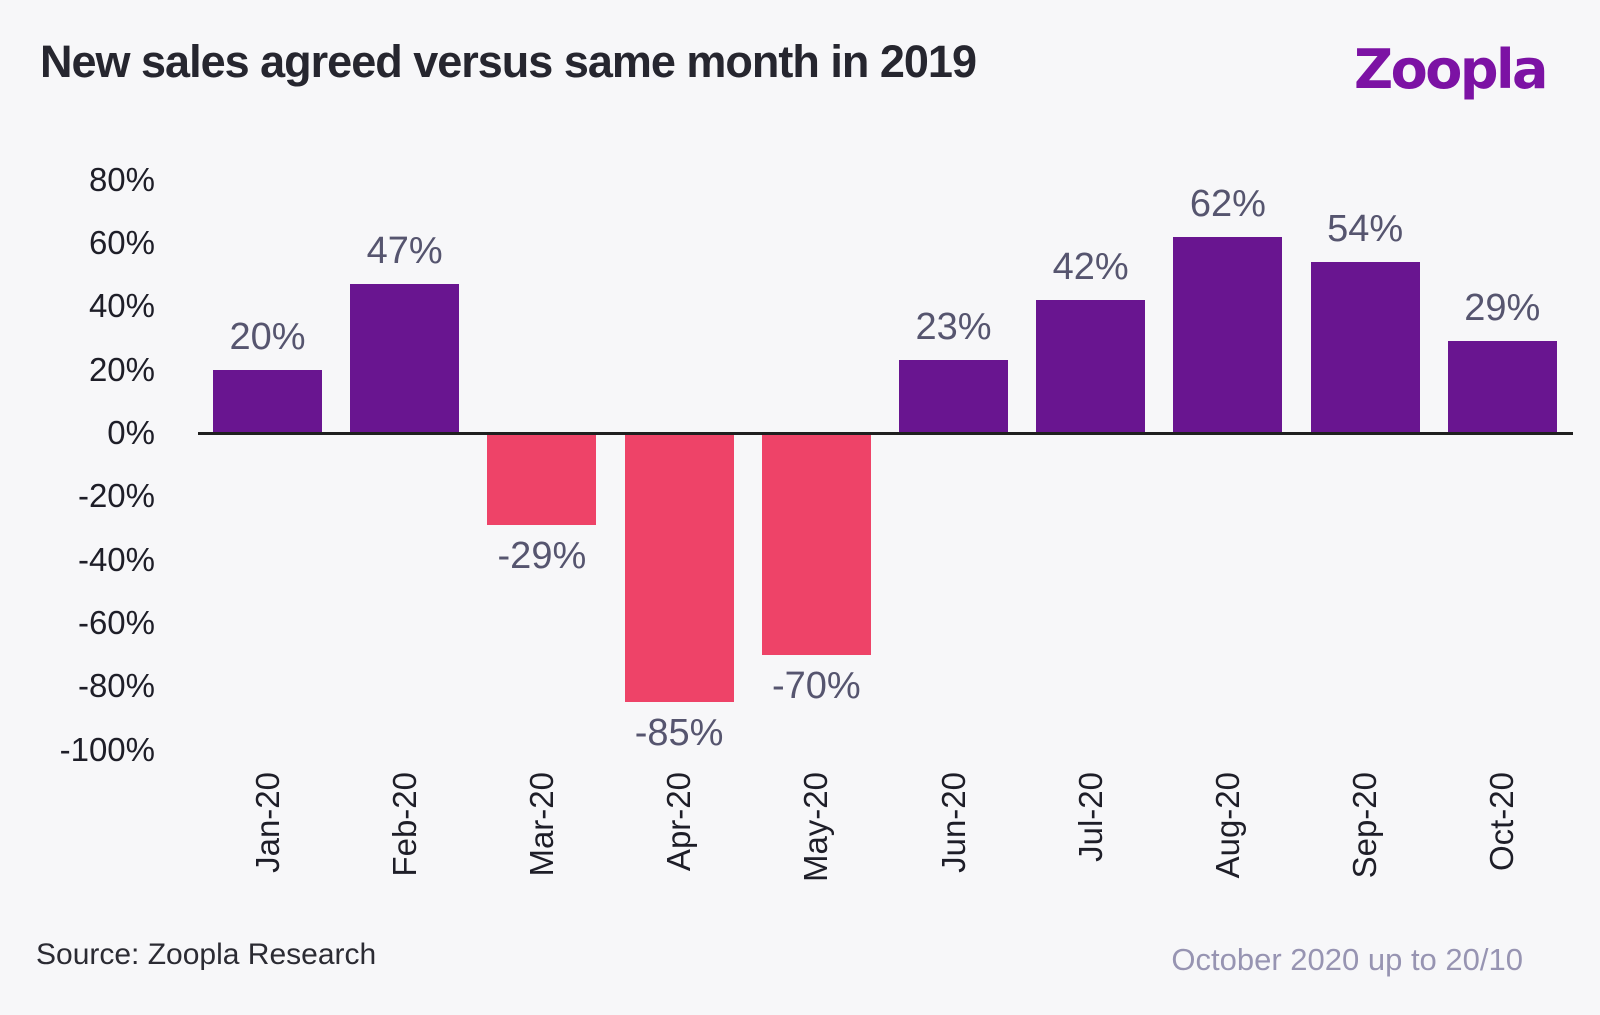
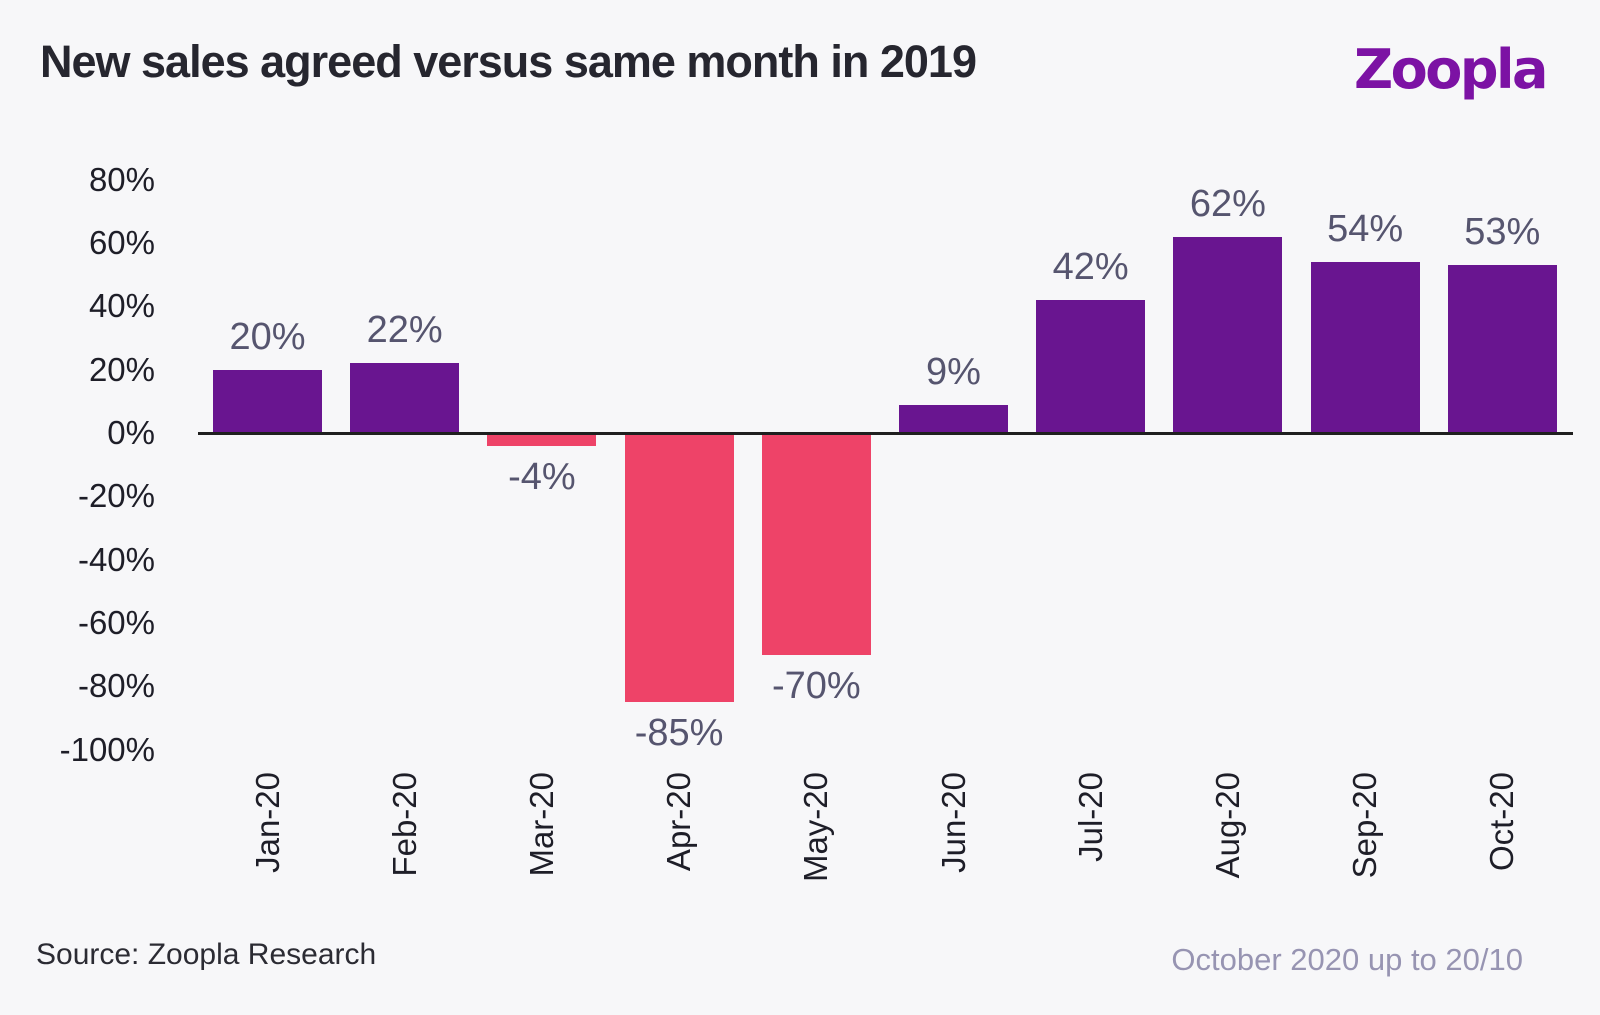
Feb-20: 47% -> 22%
Mar-20: -29% -> -4%
Jun-20: 23% -> 9%
Oct-20: 29% -> 53%
